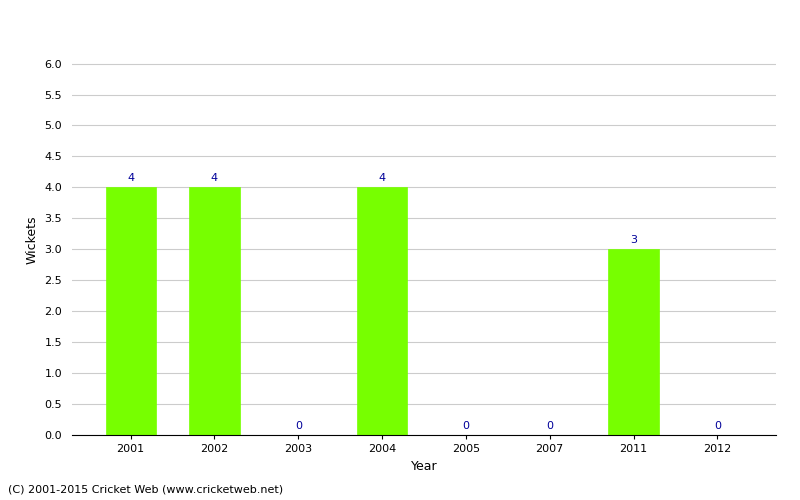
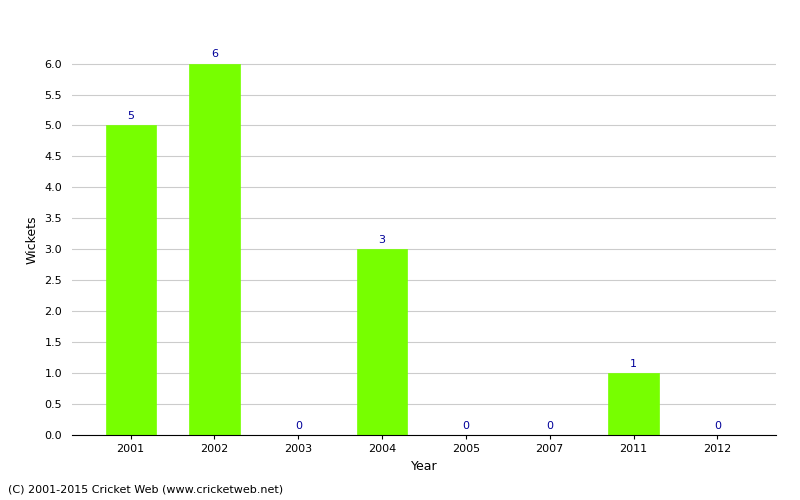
2001: 4 -> 5
2002: 4 -> 6
2004: 4 -> 3
2011: 3 -> 1
